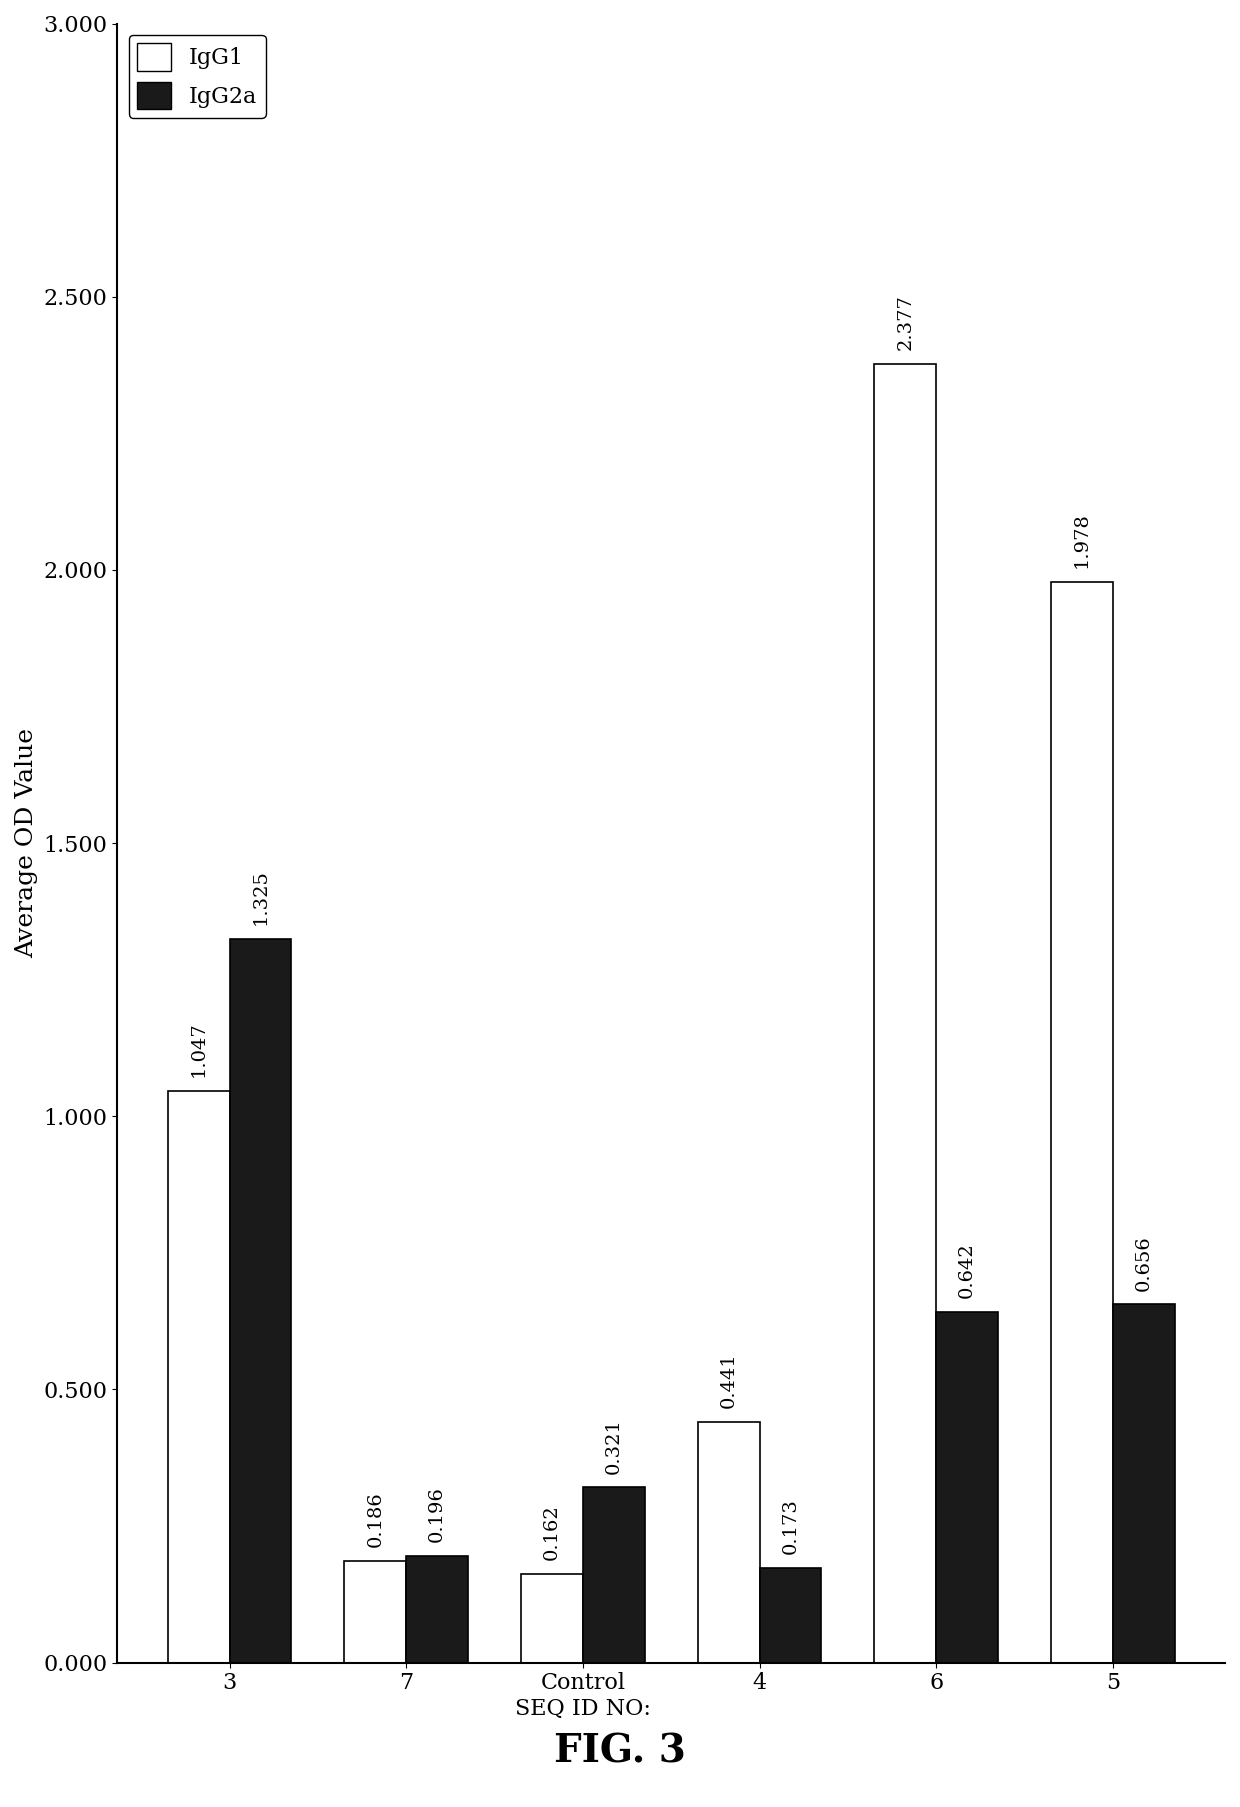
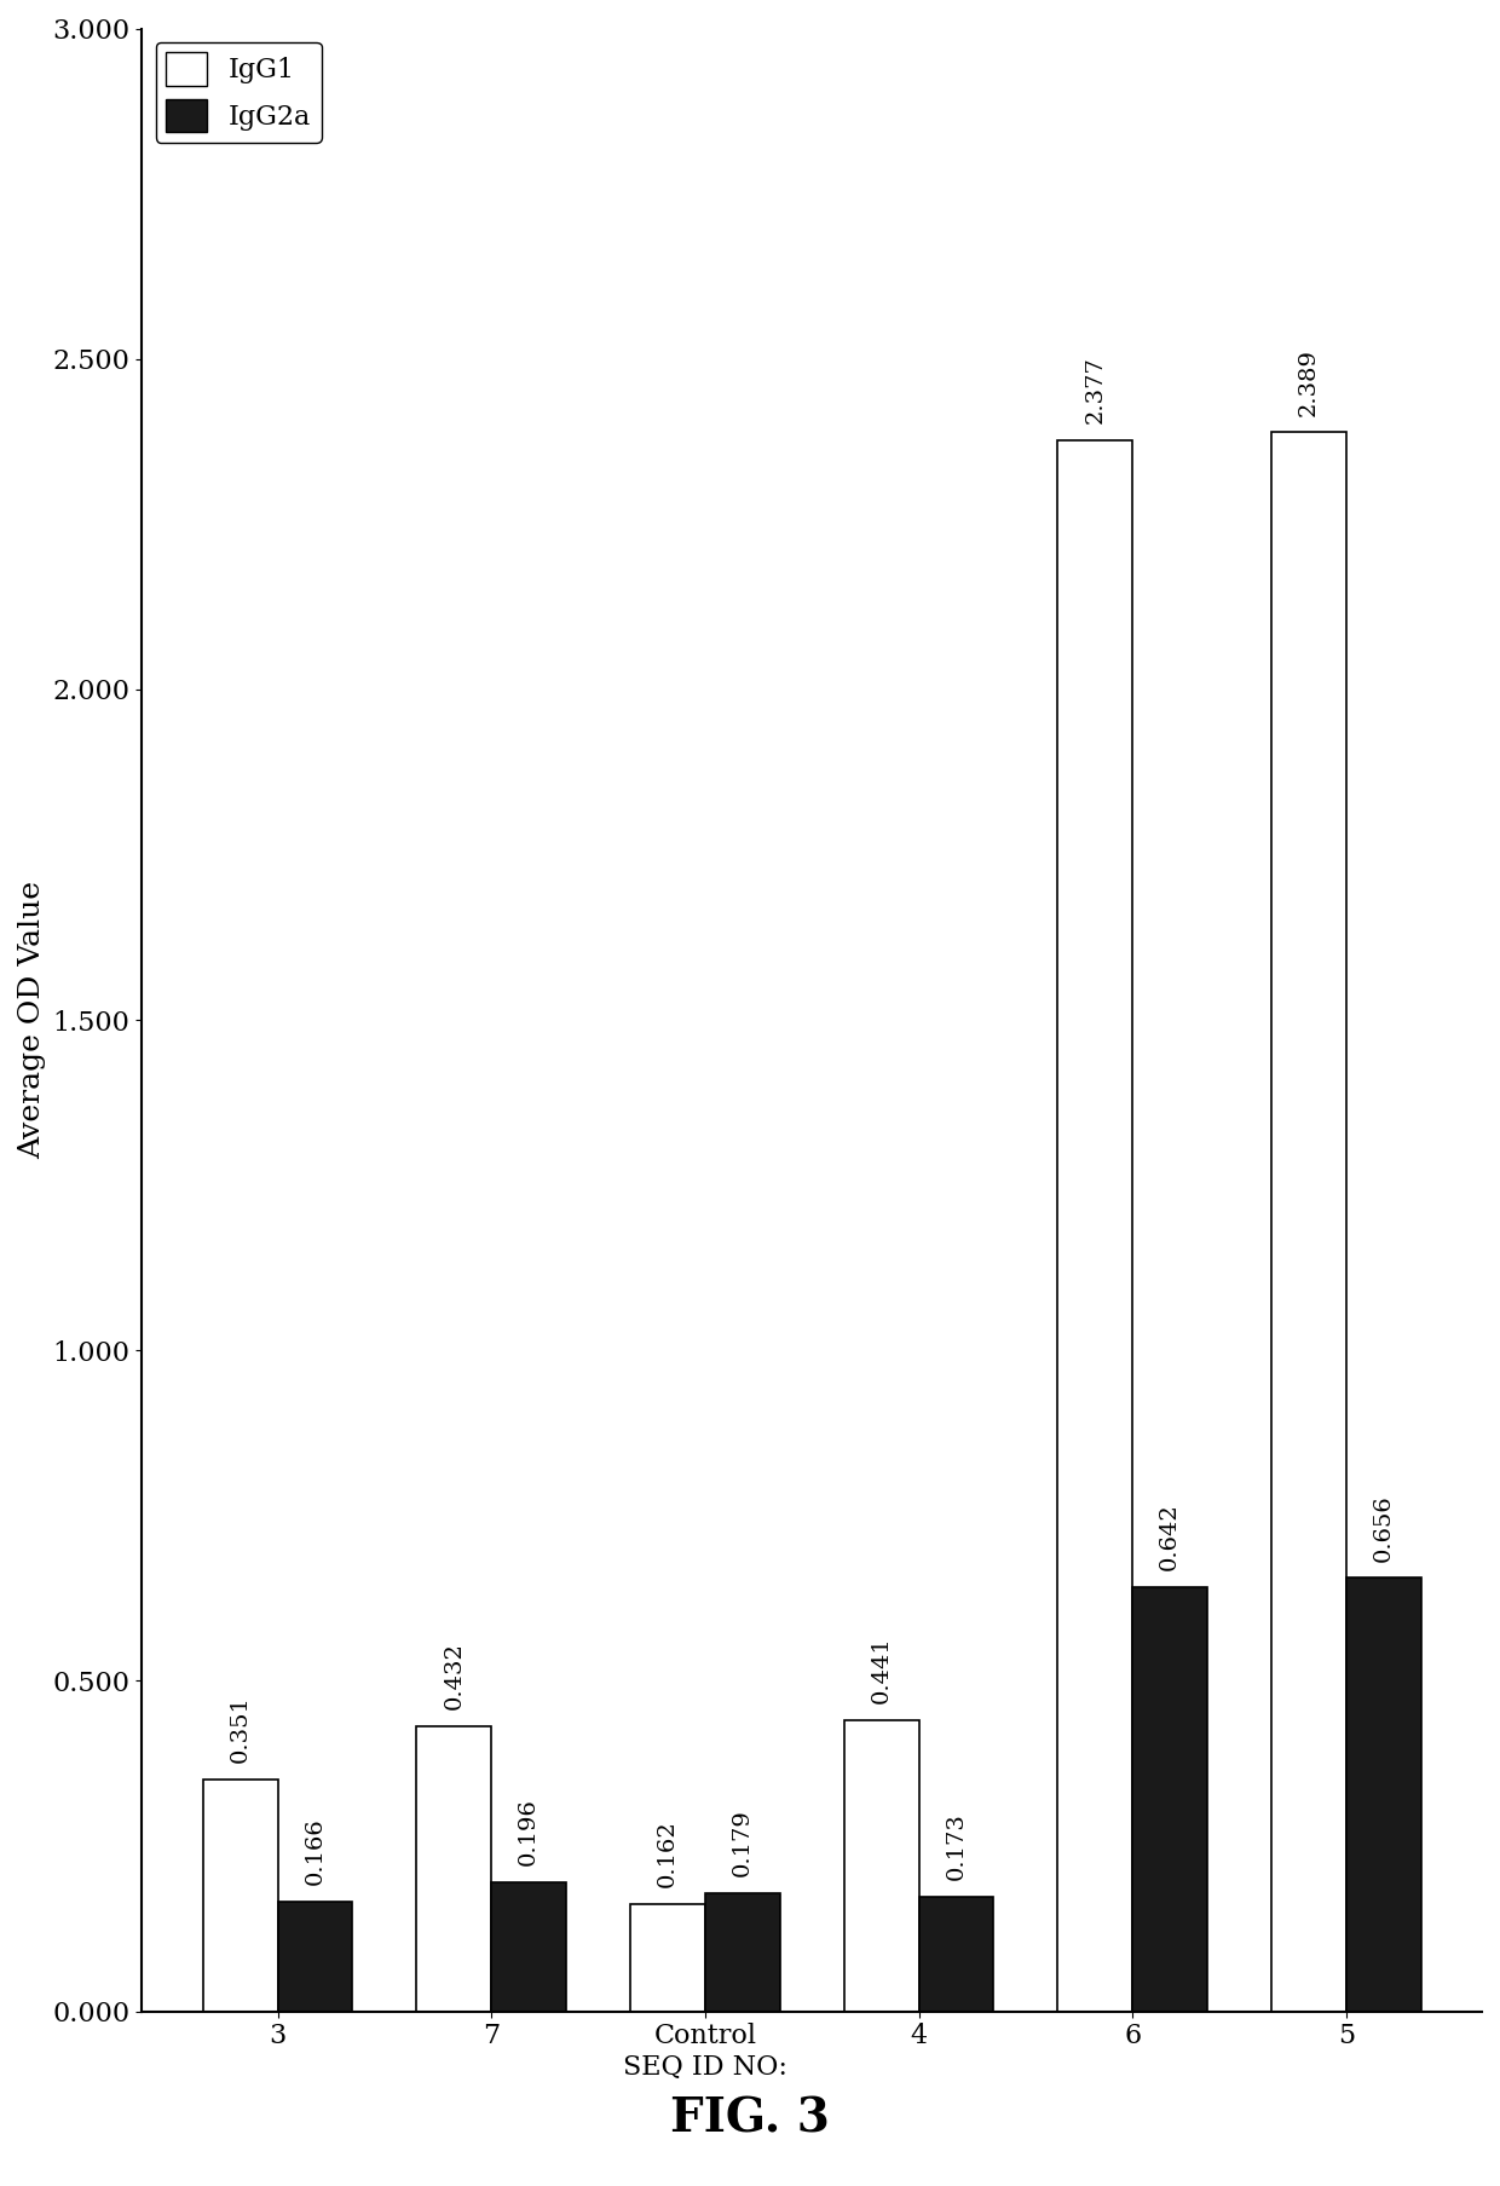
IgG1/3: 1.047 -> 0.351
IgG2a/3: 1.325 -> 0.166
IgG1/7: 0.186 -> 0.432
IgG2a/Control SEQ ID NO:: 0.321 -> 0.179
IgG1/5: 1.978 -> 2.389
